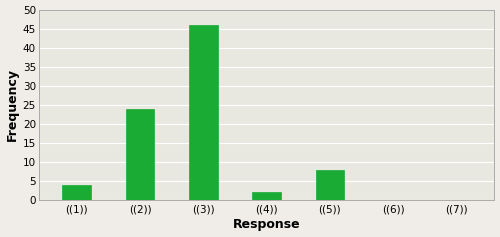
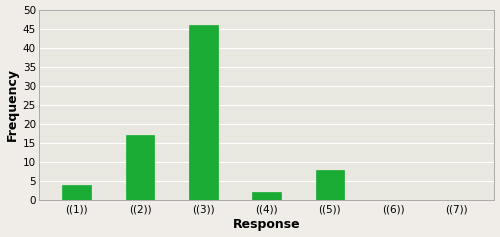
((2)): 24 -> 17
